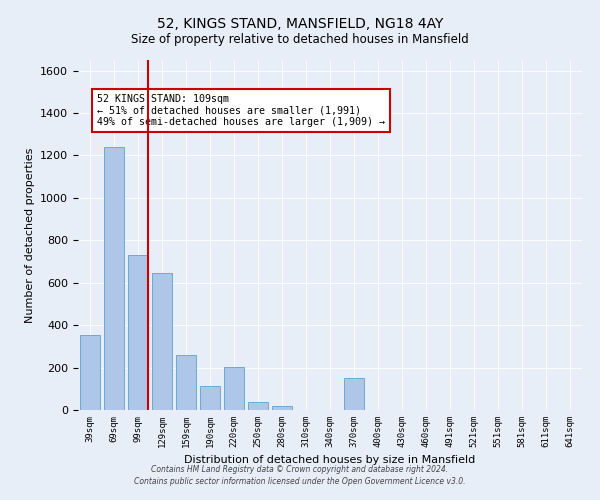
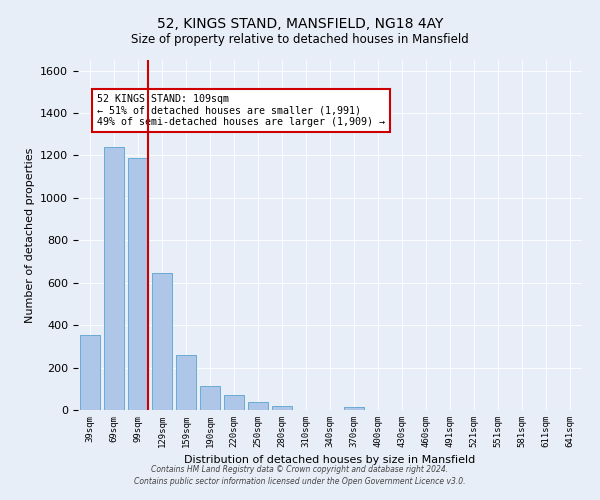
99sqm: 730 -> 1190
220sqm: 205 -> 70
370sqm: 150 -> 13
